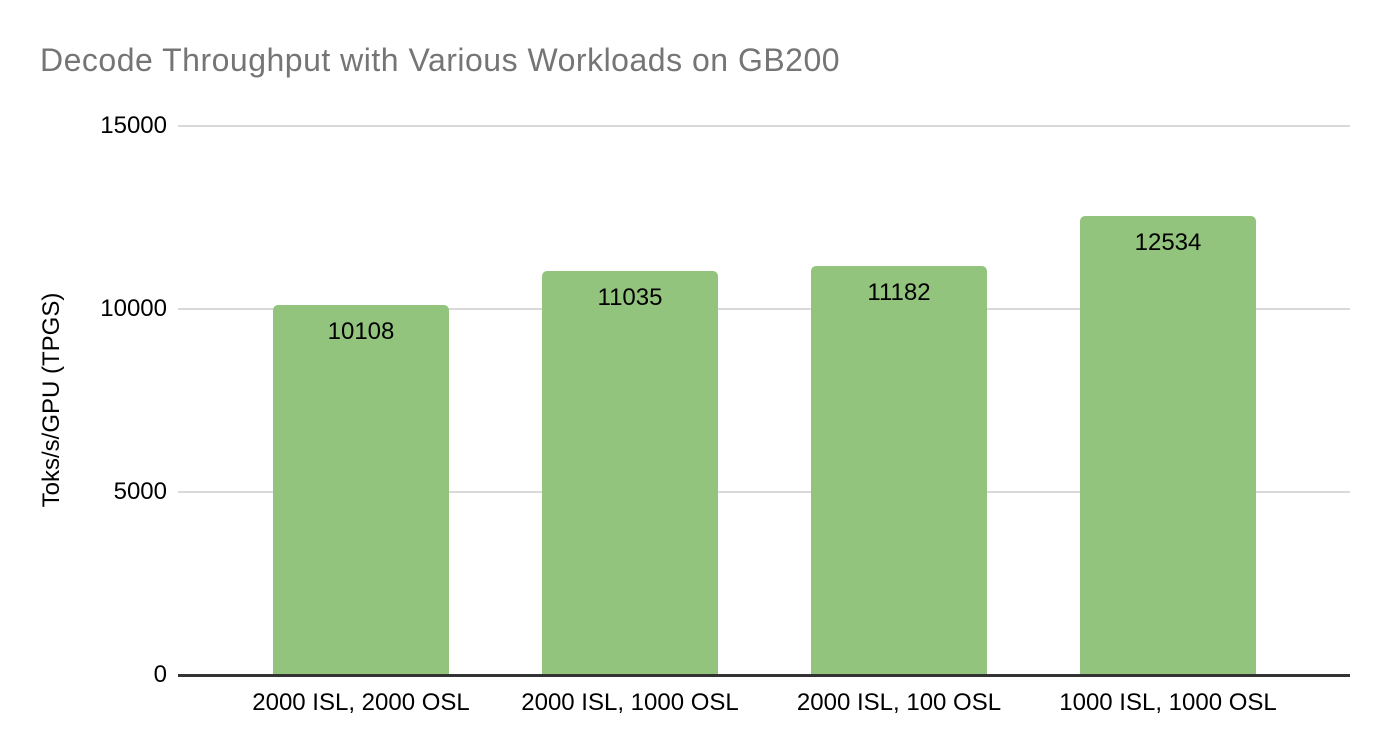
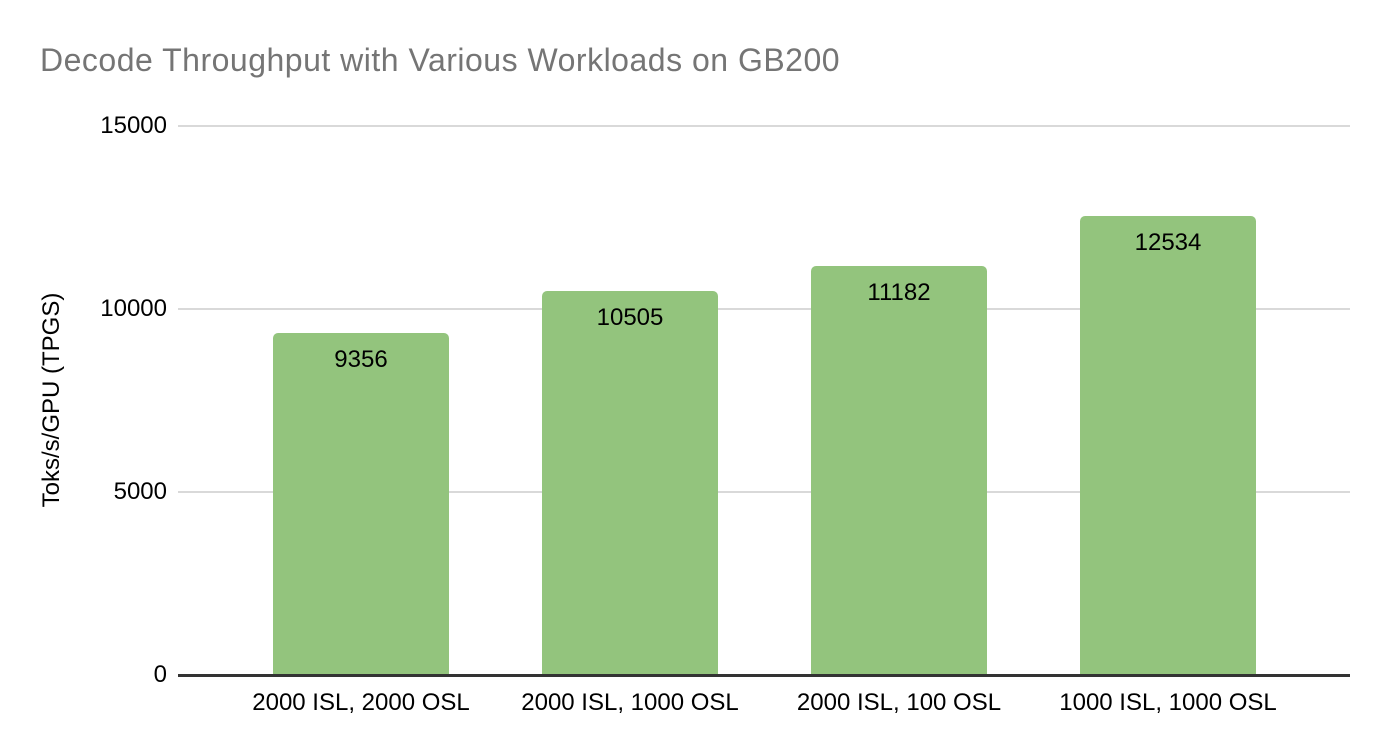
2000 ISL, 2000 OSL: 10108 -> 9356
2000 ISL, 1000 OSL: 11035 -> 10505
